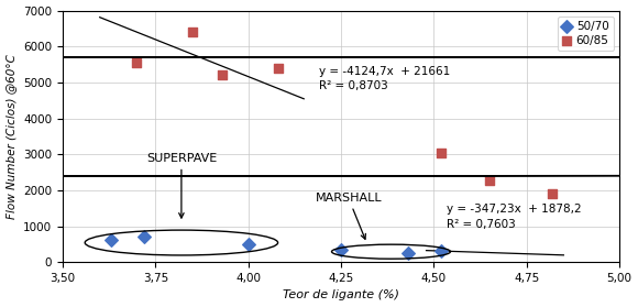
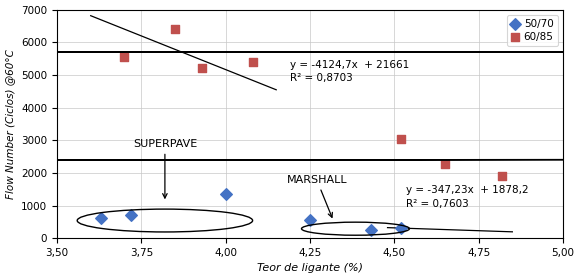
50/70/4,00: 480 -> 1350
50/70/4,25: 330 -> 550
